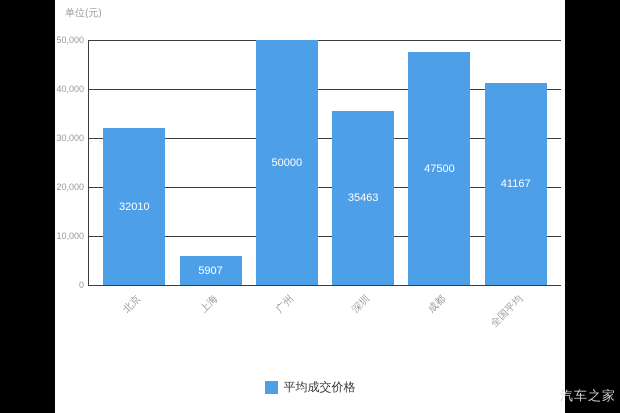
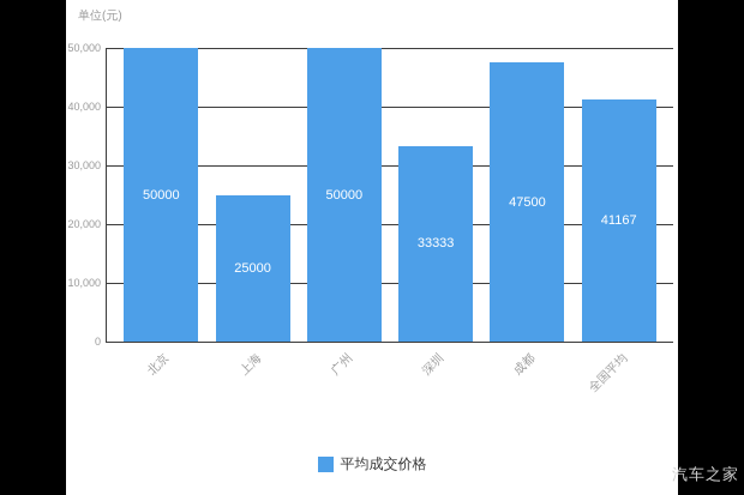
北京: 32010 -> 50000
上海: 5907 -> 25000
深圳: 35463 -> 33333
